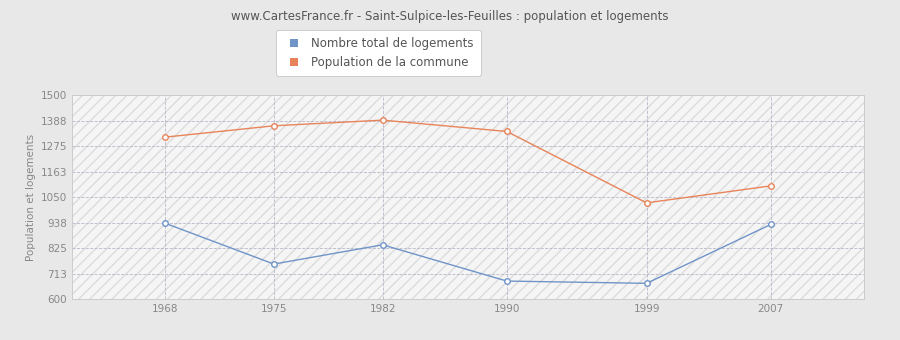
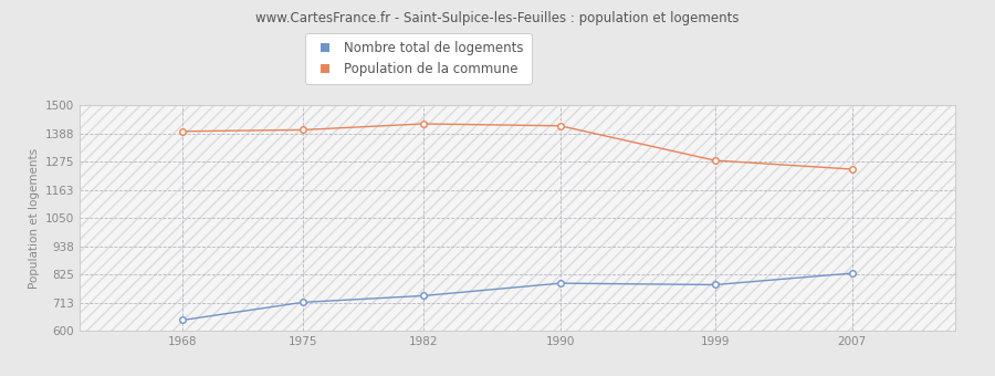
Nombre total de logements/1968: 935 -> 643
Population de la commune/1968: 1315 -> 1396
Nombre total de logements/1975: 755 -> 714
Population de la commune/1975: 1365 -> 1402
Nombre total de logements/1982: 840 -> 740
Population de la commune/1982: 1390 -> 1426
Nombre total de logements/1990: 680 -> 790
Population de la commune/1990: 1340 -> 1418
Nombre total de logements/1999: 670 -> 784
Population de la commune/1999: 1025 -> 1280
Nombre total de logements/2007: 930 -> 830
Population de la commune/2007: 1100 -> 1245
